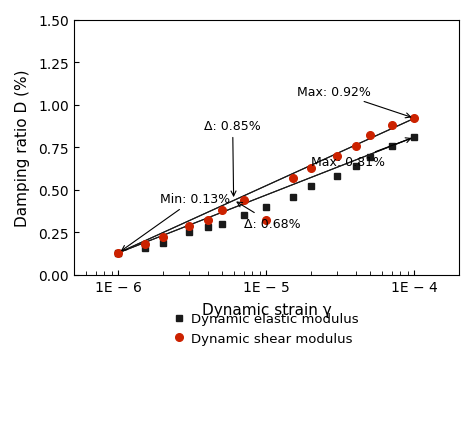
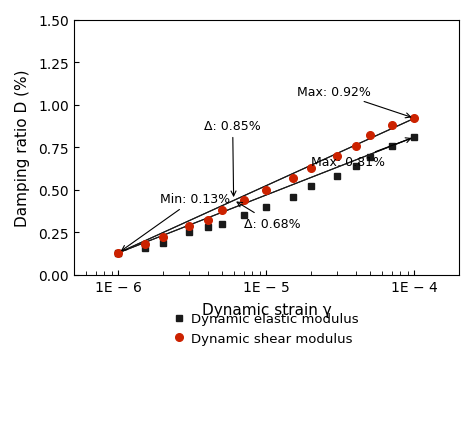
Dynamic shear modulus/1E − 5: 0.32 -> 0.50
